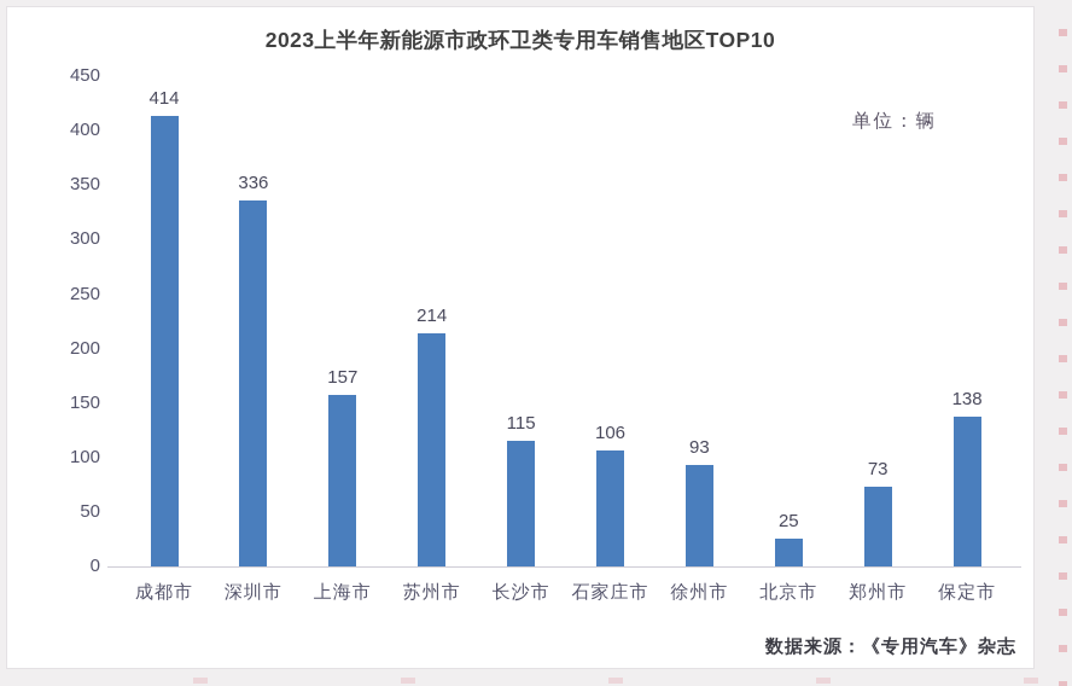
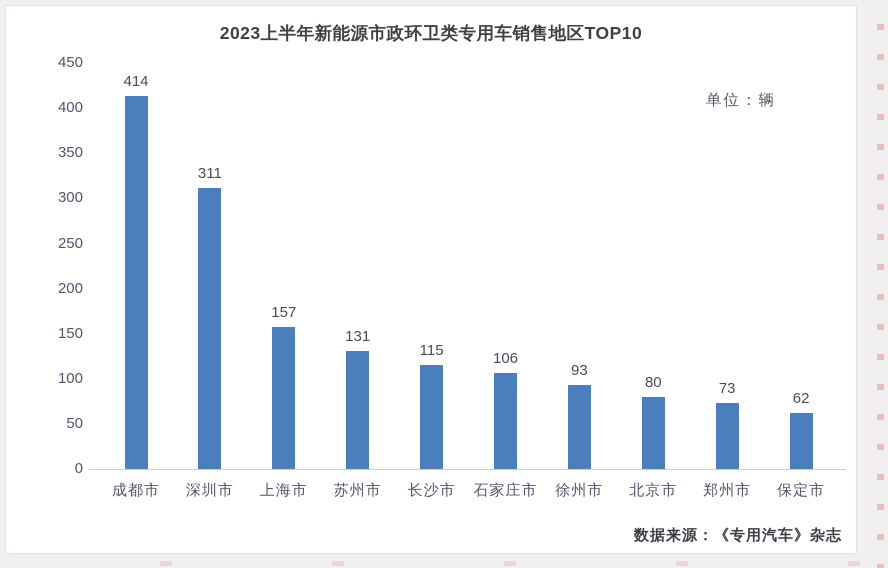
深圳市: 336 -> 311
苏州市: 214 -> 131
北京市: 25 -> 80
保定市: 138 -> 62
